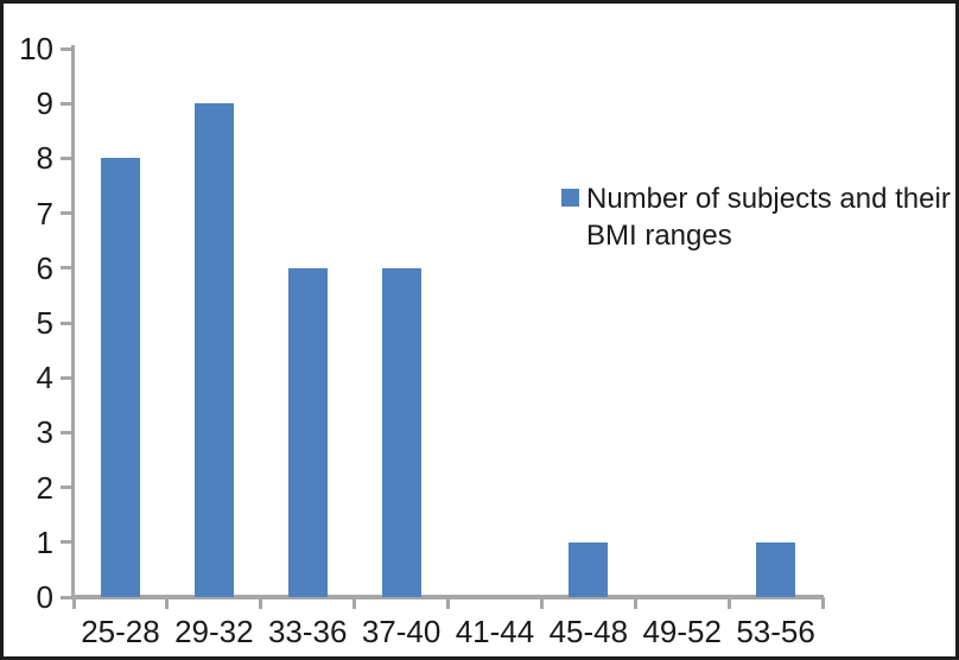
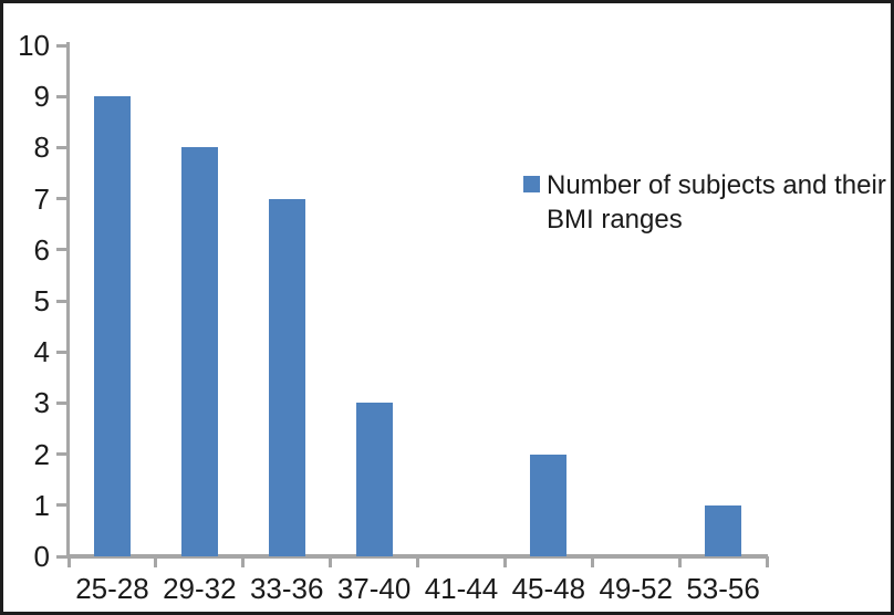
25-28: 8 -> 9
29-32: 9 -> 8
33-36: 6 -> 7
37-40: 6 -> 3
45-48: 1 -> 2
